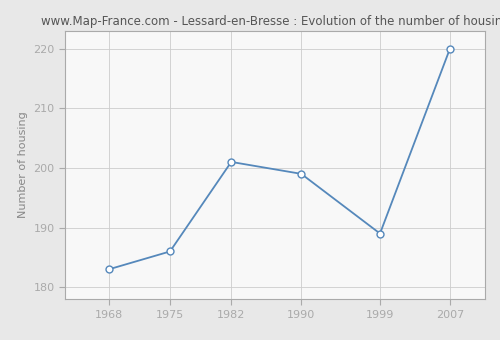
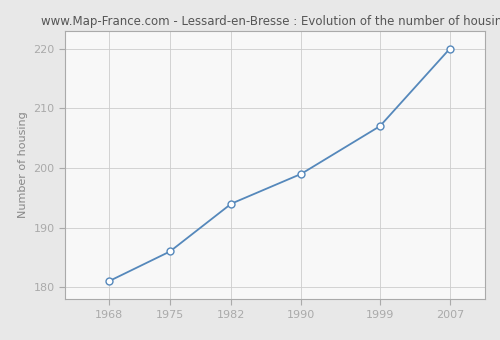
1968: 183 -> 181
1982: 201 -> 194
1999: 189 -> 207
